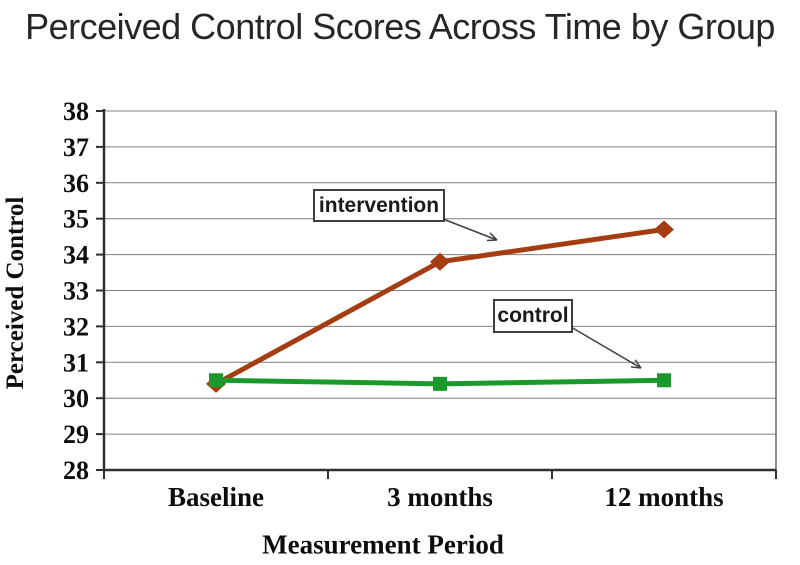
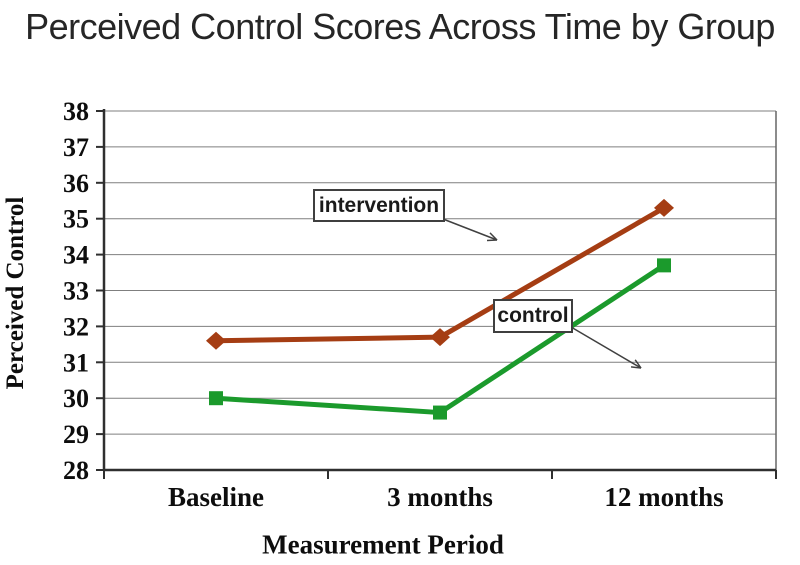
intervention/Baseline: 30.4 -> 31.6
control/Baseline: 30.5 -> 30.0
intervention/3 months: 33.8 -> 31.7
control/3 months: 30.4 -> 29.6
intervention/12 months: 34.7 -> 35.3
control/12 months: 30.5 -> 33.7
